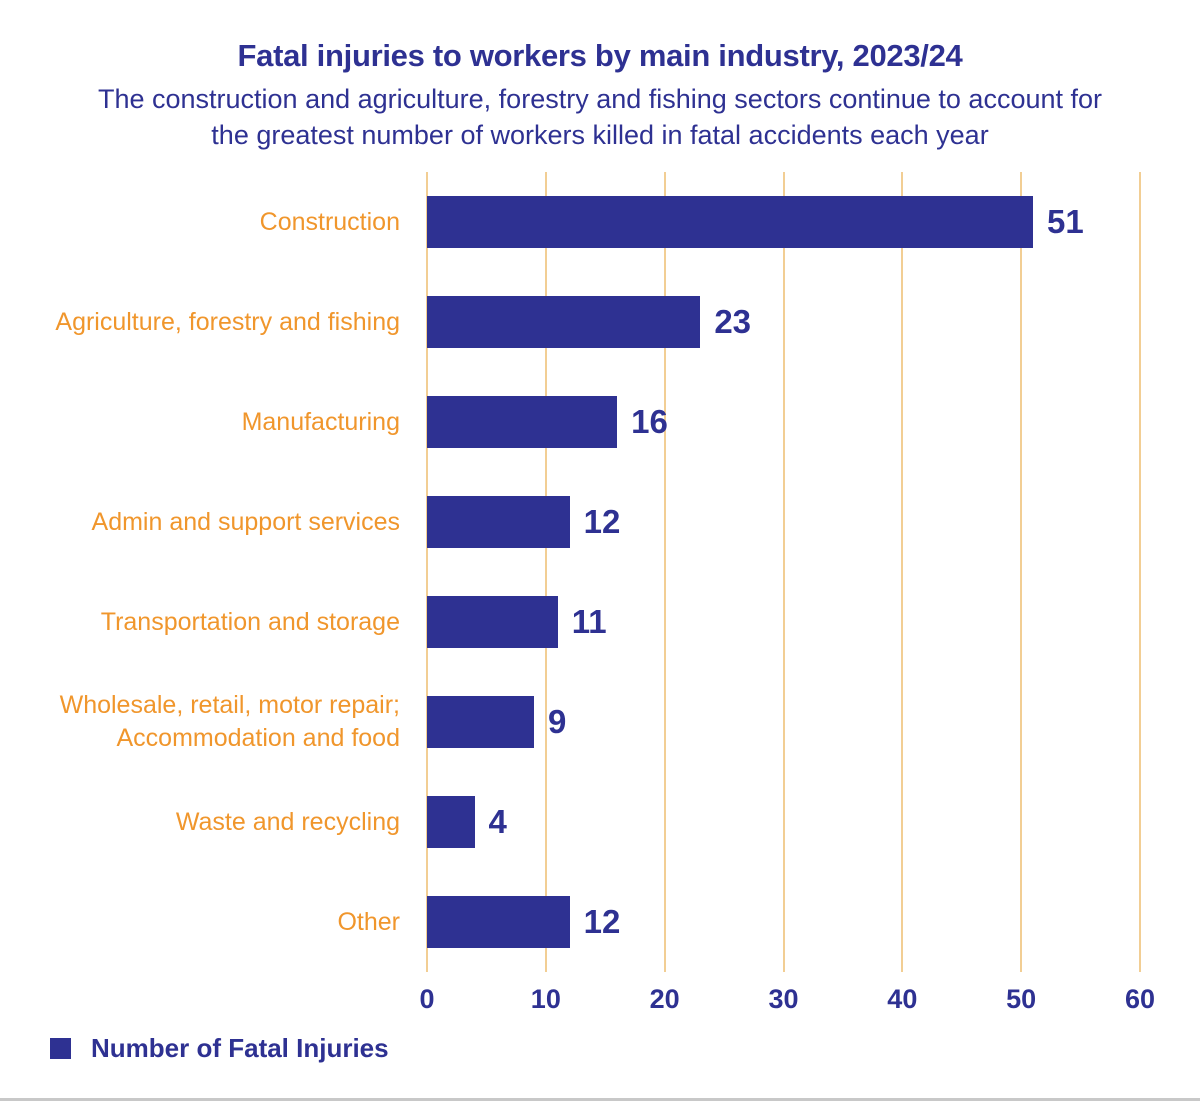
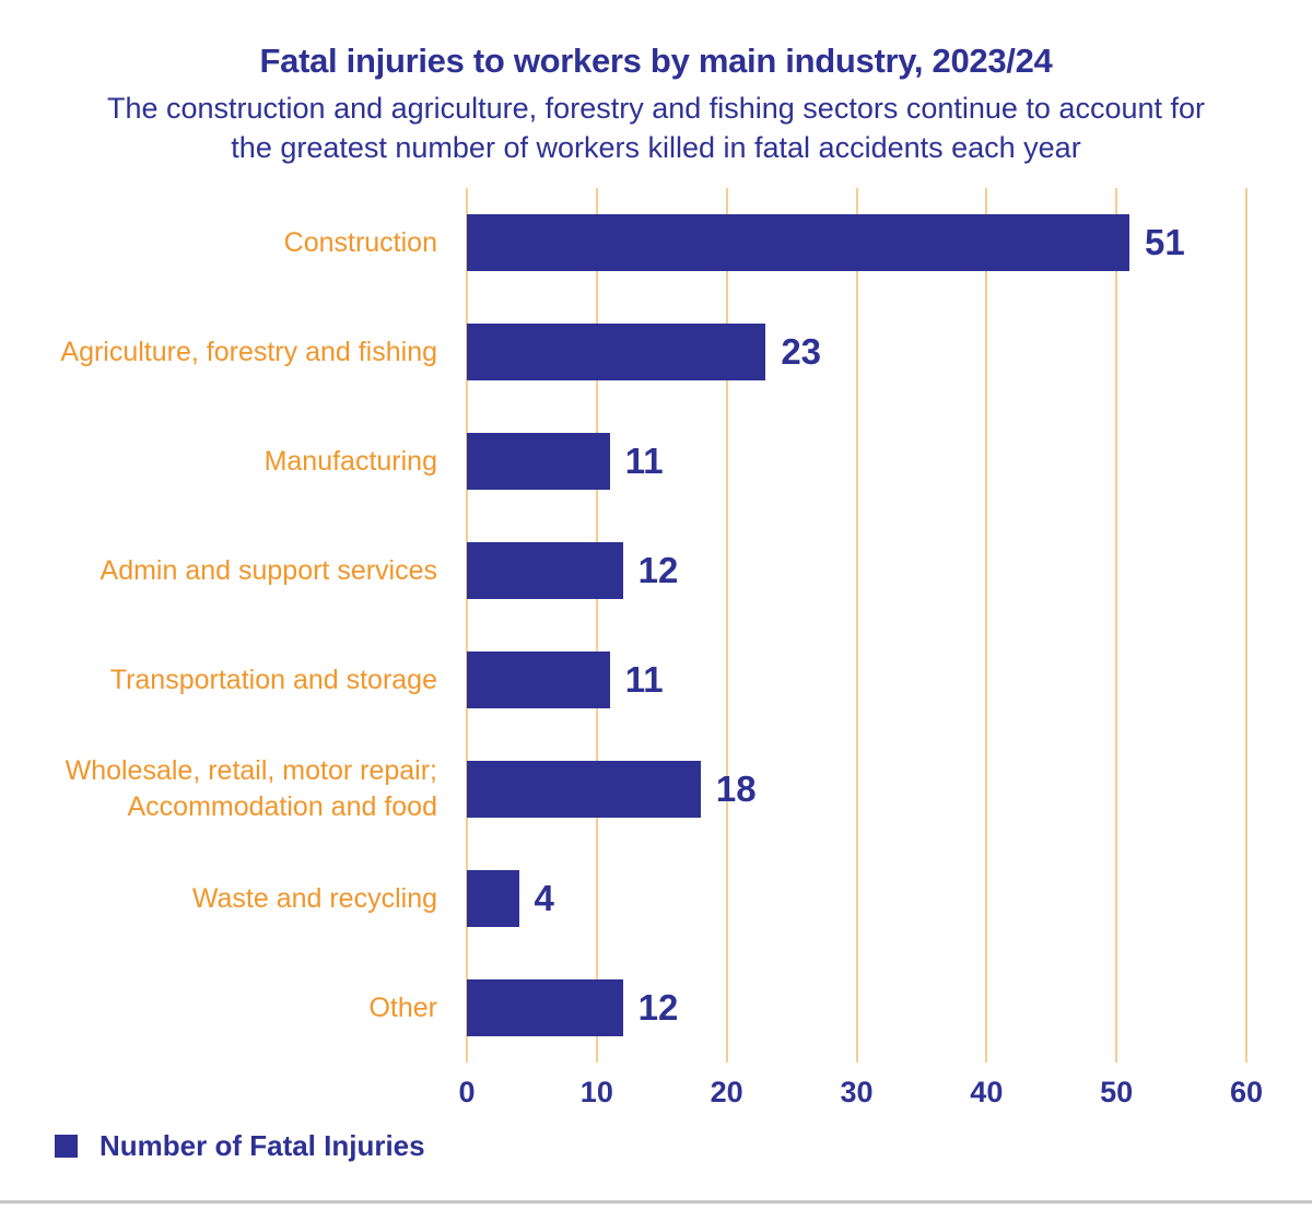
Manufacturing: 16 -> 11
Wholesale, retail, motor repair; Accommodation and food: 9 -> 18
